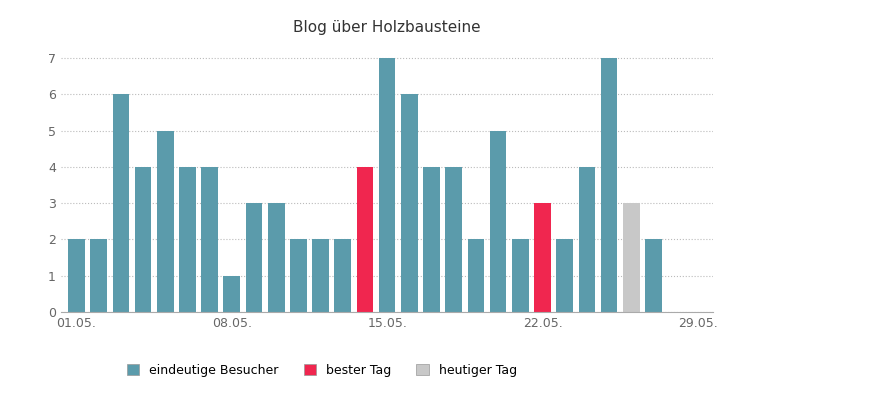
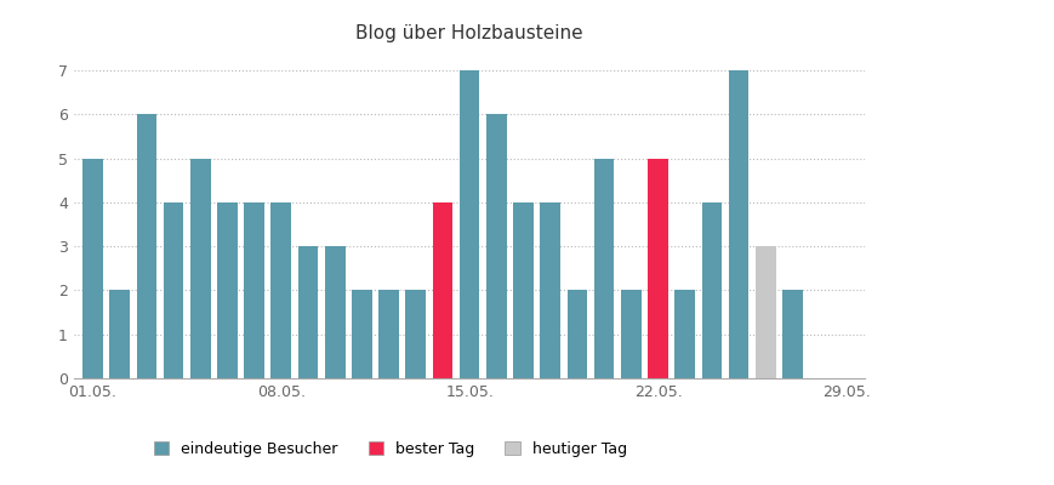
01.05.: 2 -> 5
08.05.: 1 -> 4
22.05.: 3 -> 5
